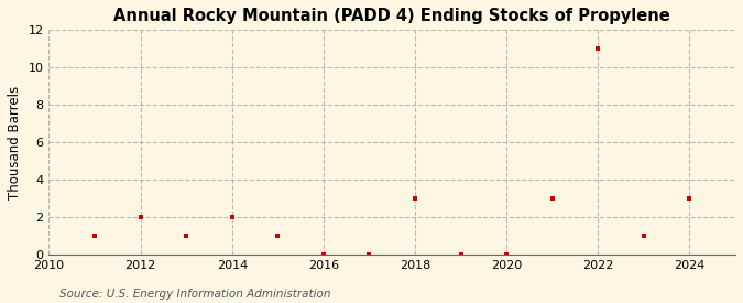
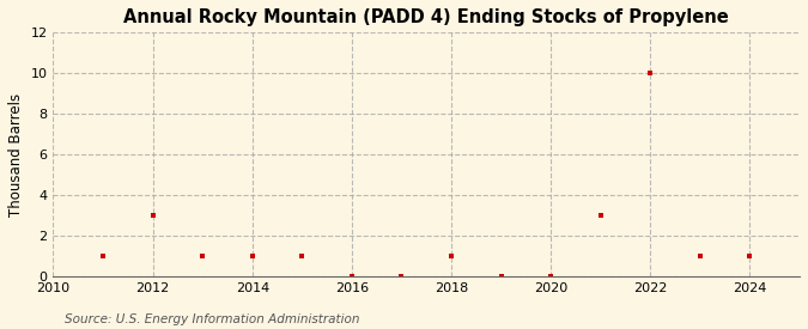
2012: 2 -> 3
2014: 2 -> 1
2018: 3 -> 1
2022: 11 -> 10
2024: 3 -> 1
